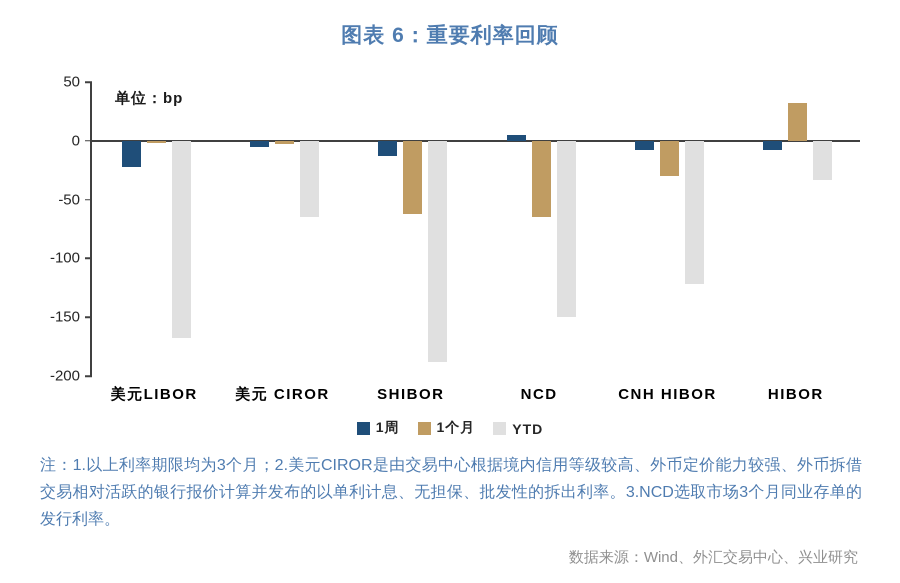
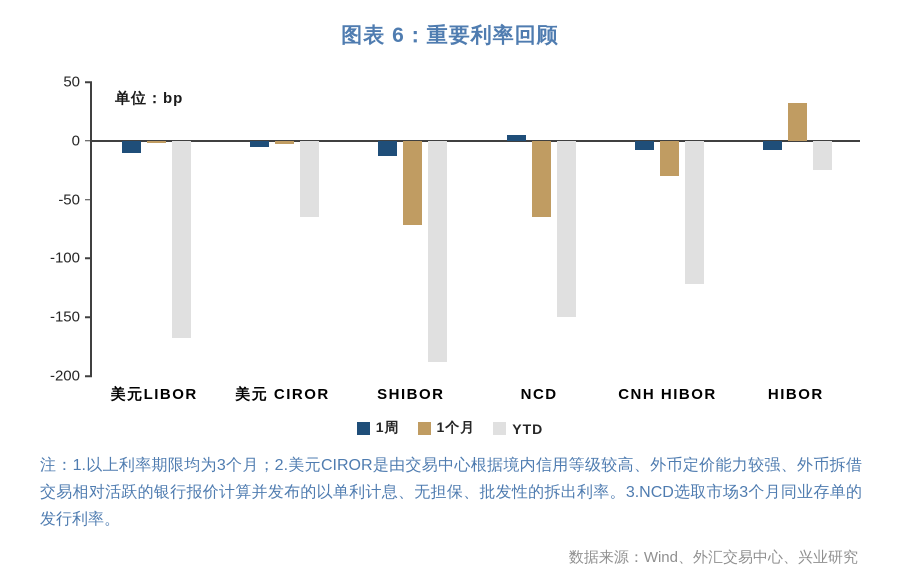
1周/美元LIBOR: -22 -> -10
1个月/SHIBOR: -62 -> -72
YTD/HIBOR: -33 -> -25
